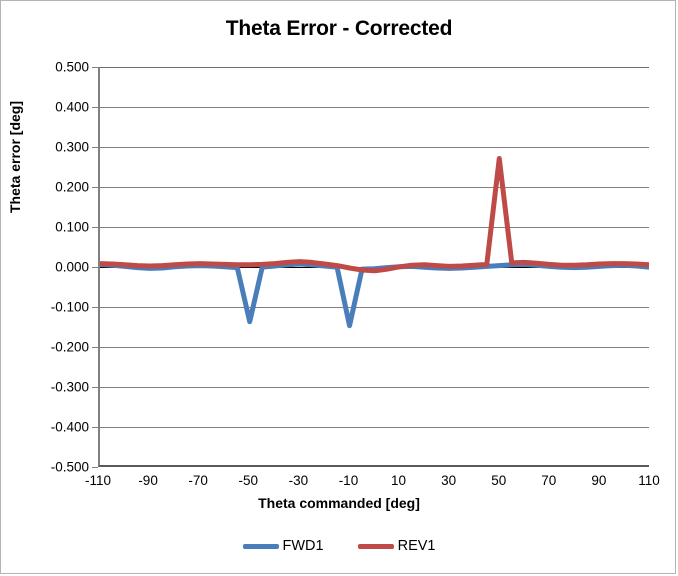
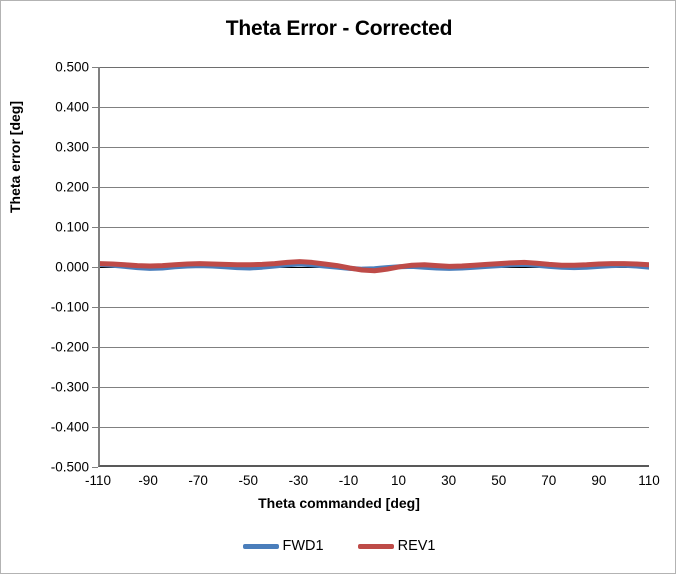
FWD1/-50: -0.14 -> -0.01
FWD1/-10: -0.15 -> -0.01
REV1/50: 0.27 -> 0.01
